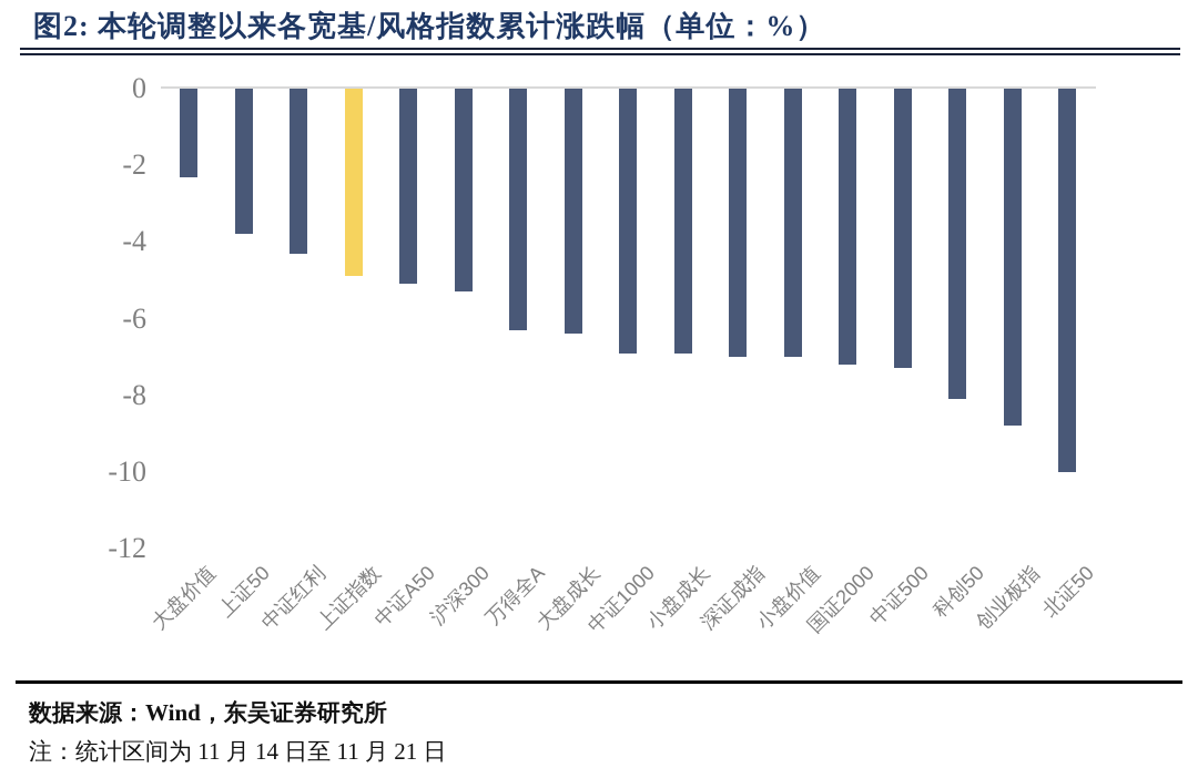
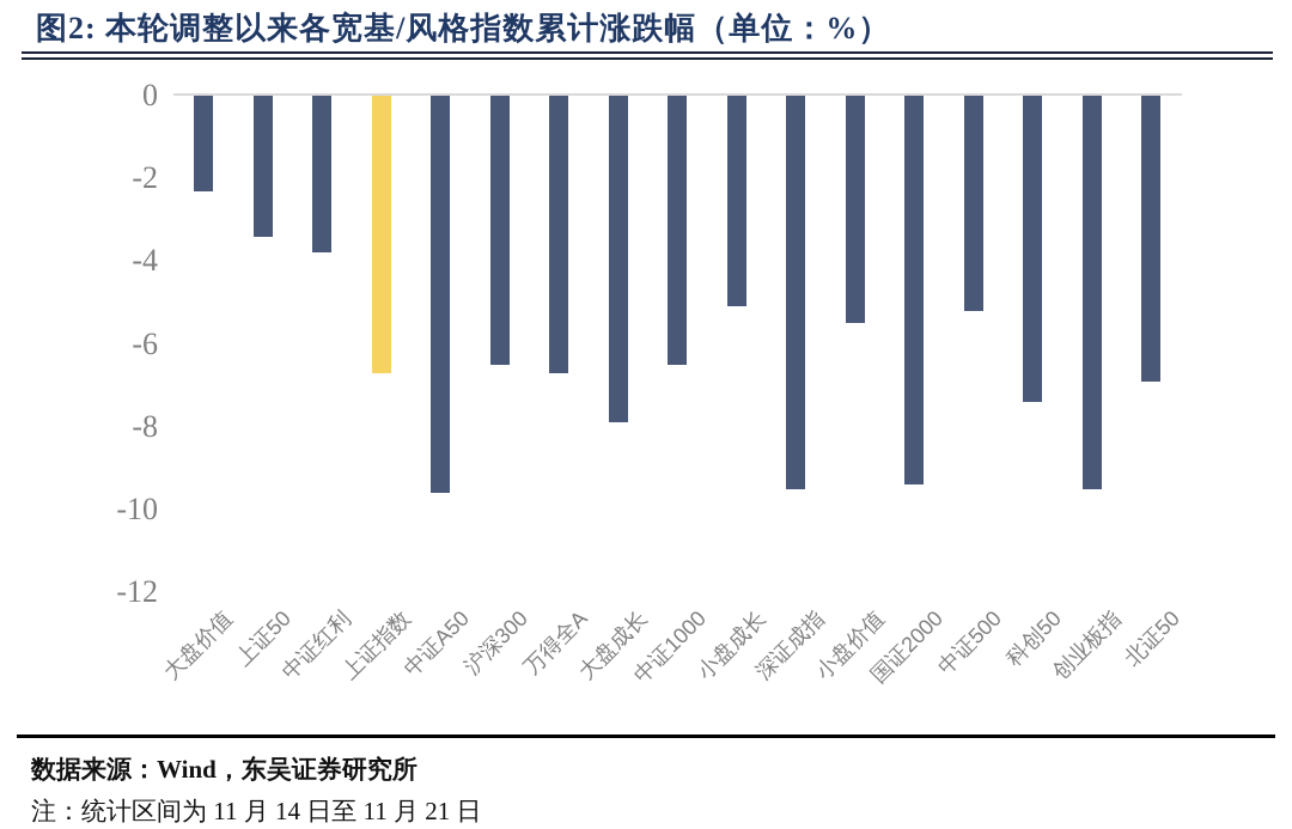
上证50: -3.8 -> -3.4
中证红利: -4.3 -> -3.8
上证指数: -4.9 -> -6.7
中证A50: -5.1 -> -9.6
沪深300: -5.3 -> -6.5
万得全A: -6.3 -> -6.7
大盘成长: -6.4 -> -7.9
中证1000: -6.9 -> -6.5
小盘成长: -6.9 -> -5.1
深证成指: -7.0 -> -9.5
小盘价值: -7.0 -> -5.5
国证2000: -7.2 -> -9.4
中证500: -7.3 -> -5.2
科创50: -8.1 -> -7.4
创业板指: -8.8 -> -9.5
北证50: -10.0 -> -6.9
